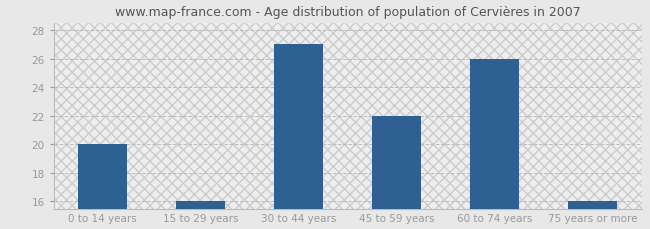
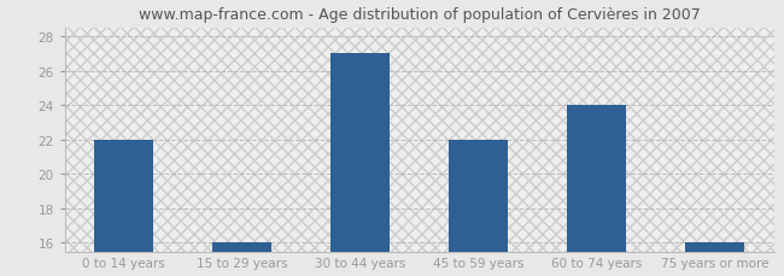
0 to 14 years: 20 -> 22
60 to 74 years: 26 -> 24
